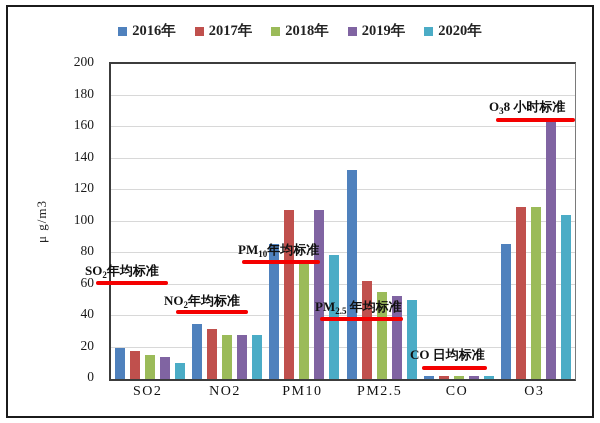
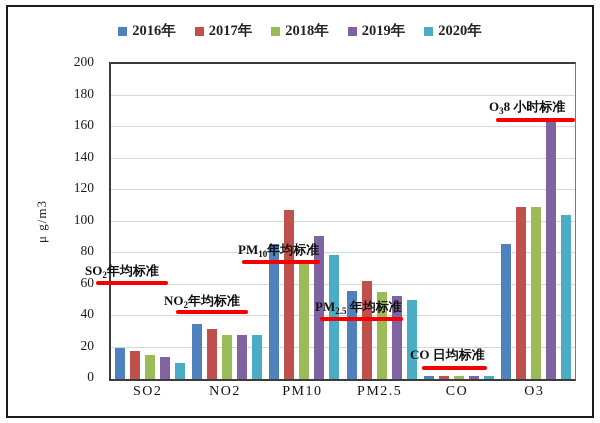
2019年/PM10: 107 -> 91
2016年/PM2.5: 133 -> 56
